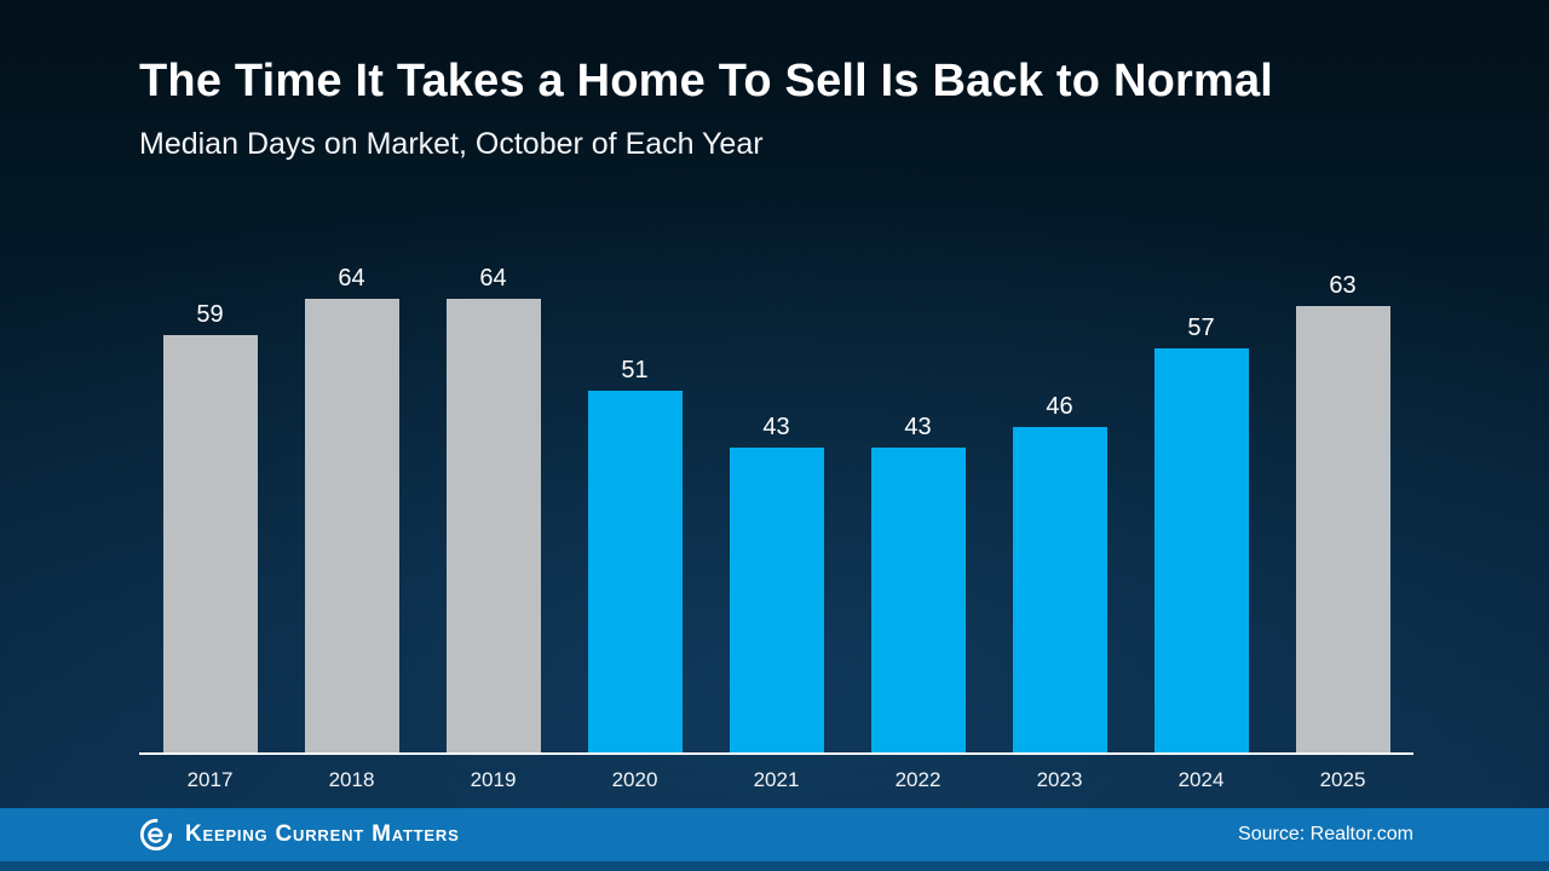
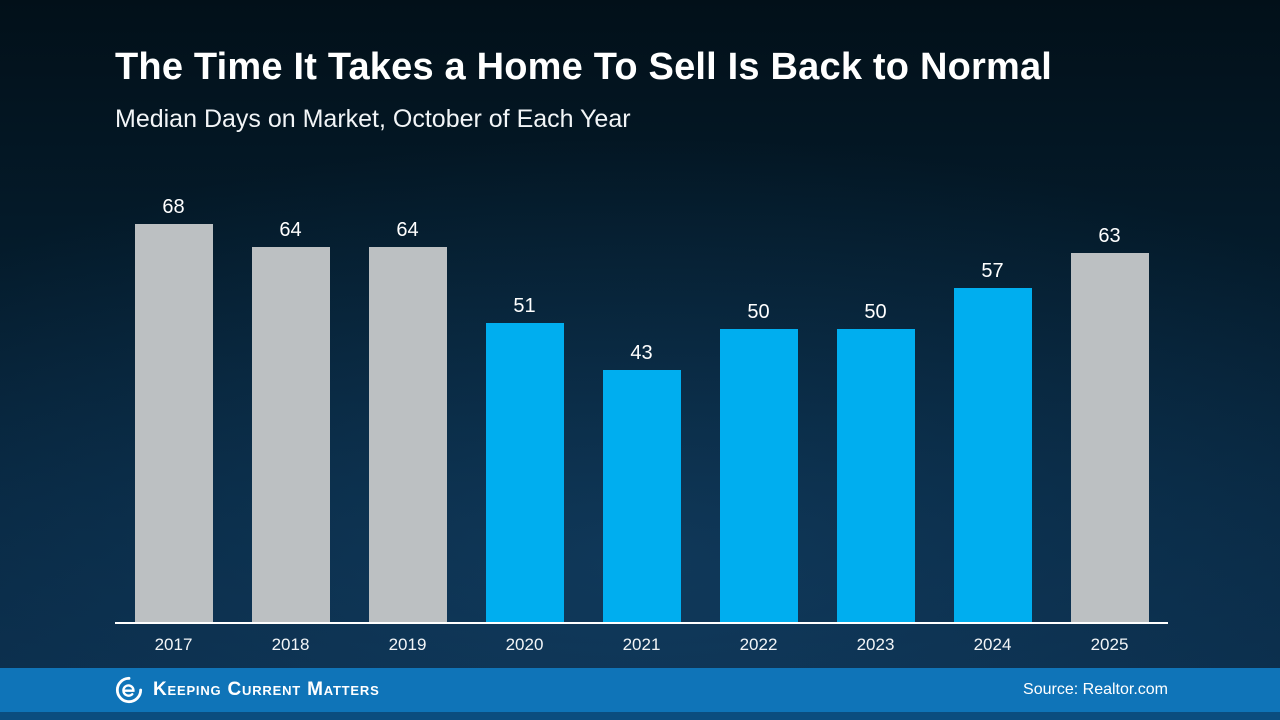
2017: 59 -> 68
2022: 43 -> 50
2023: 46 -> 50
